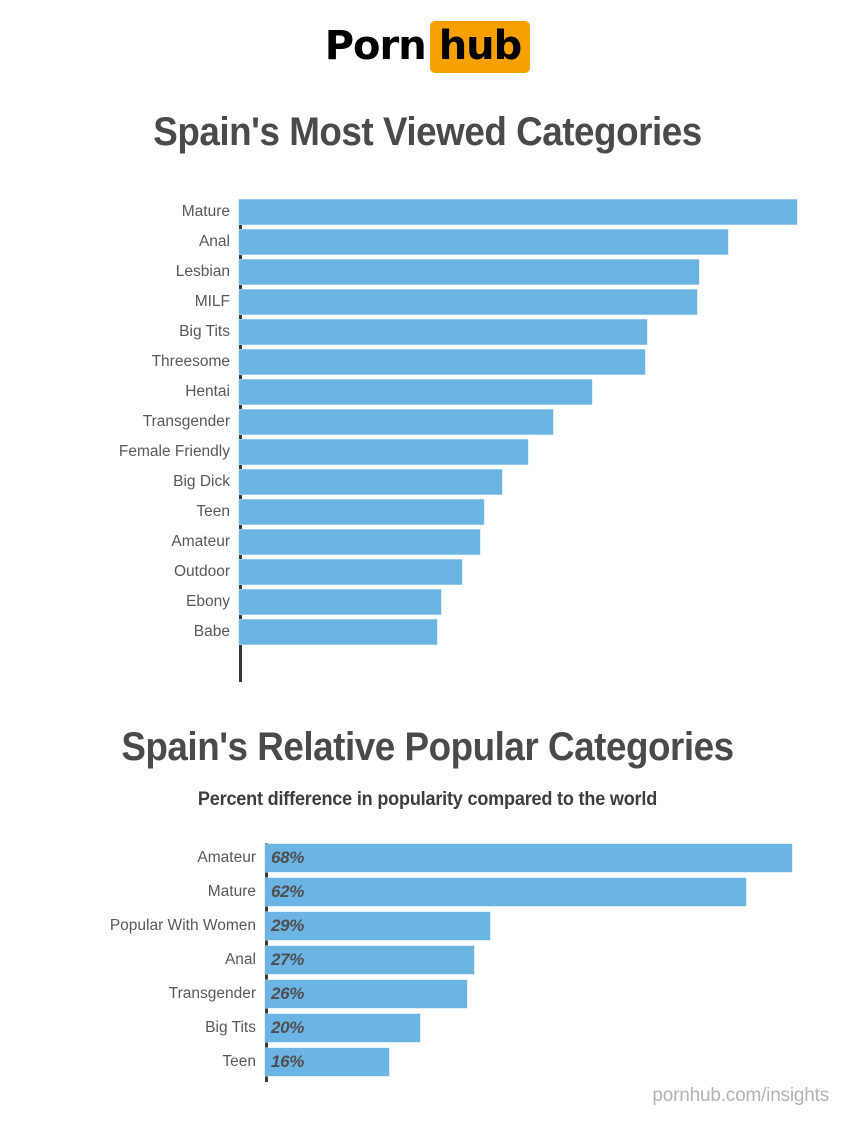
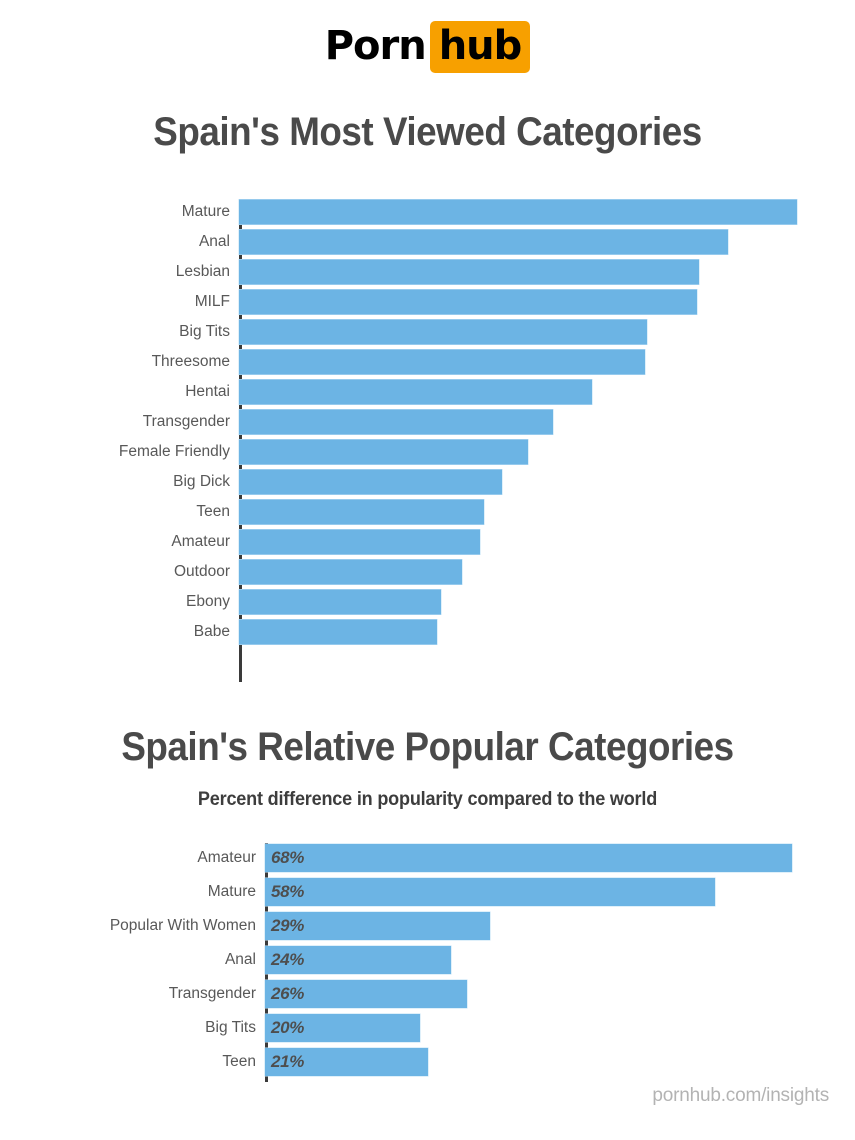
Spain's Relative Popular Categories/Mature: 62% -> 58%
Spain's Relative Popular Categories/Anal: 27% -> 24%
Spain's Relative Popular Categories/Teen: 16% -> 21%
